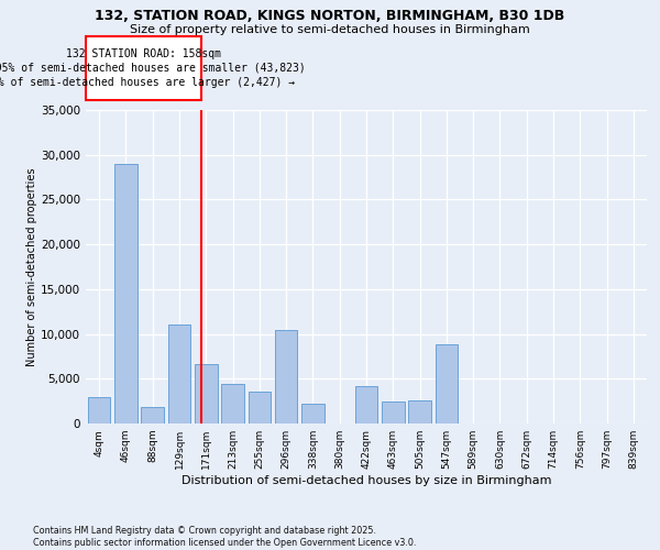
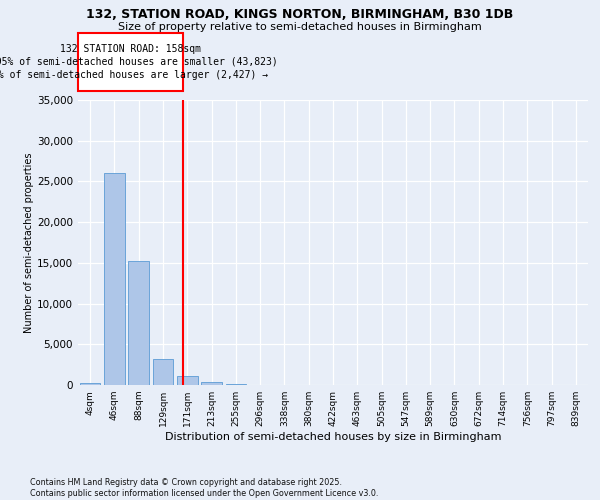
4sqm: 3,000 -> 300
46sqm: 29,000 -> 26,000
88sqm: 1,800 -> 15,200
129sqm: 11,000 -> 3,200
171sqm: 6,600 -> 1,100
213sqm: 4,400 -> 400
255sqm: 3,600 -> 200
296sqm: 10,400 -> 0
338sqm: 2,200 -> 0
422sqm: 4,200 -> 0
463sqm: 2,400 -> 0
505sqm: 2,600 -> 0
547sqm: 8,800 -> 0
